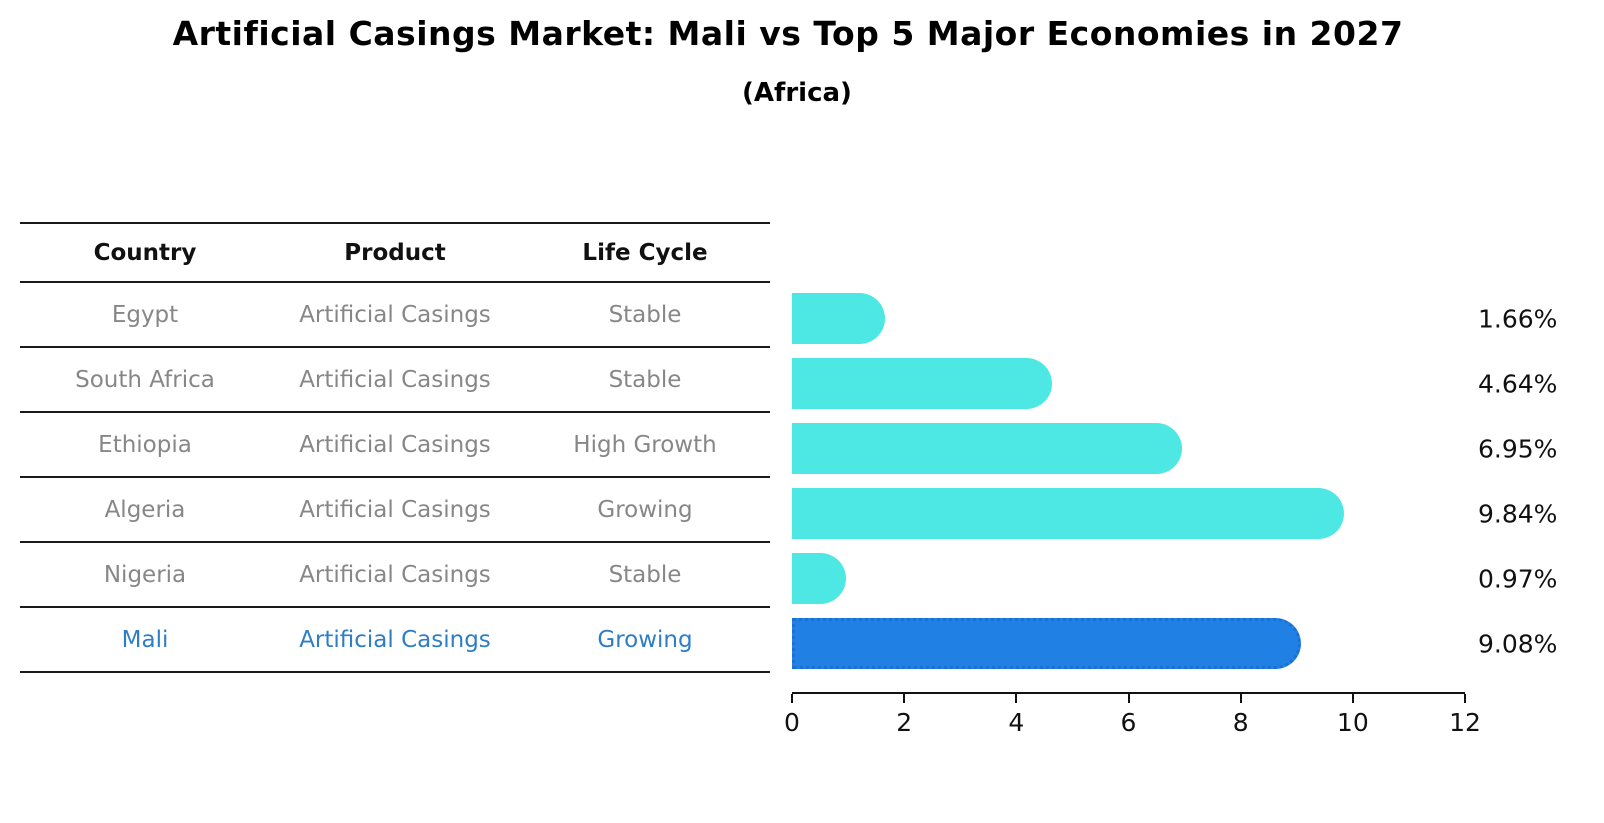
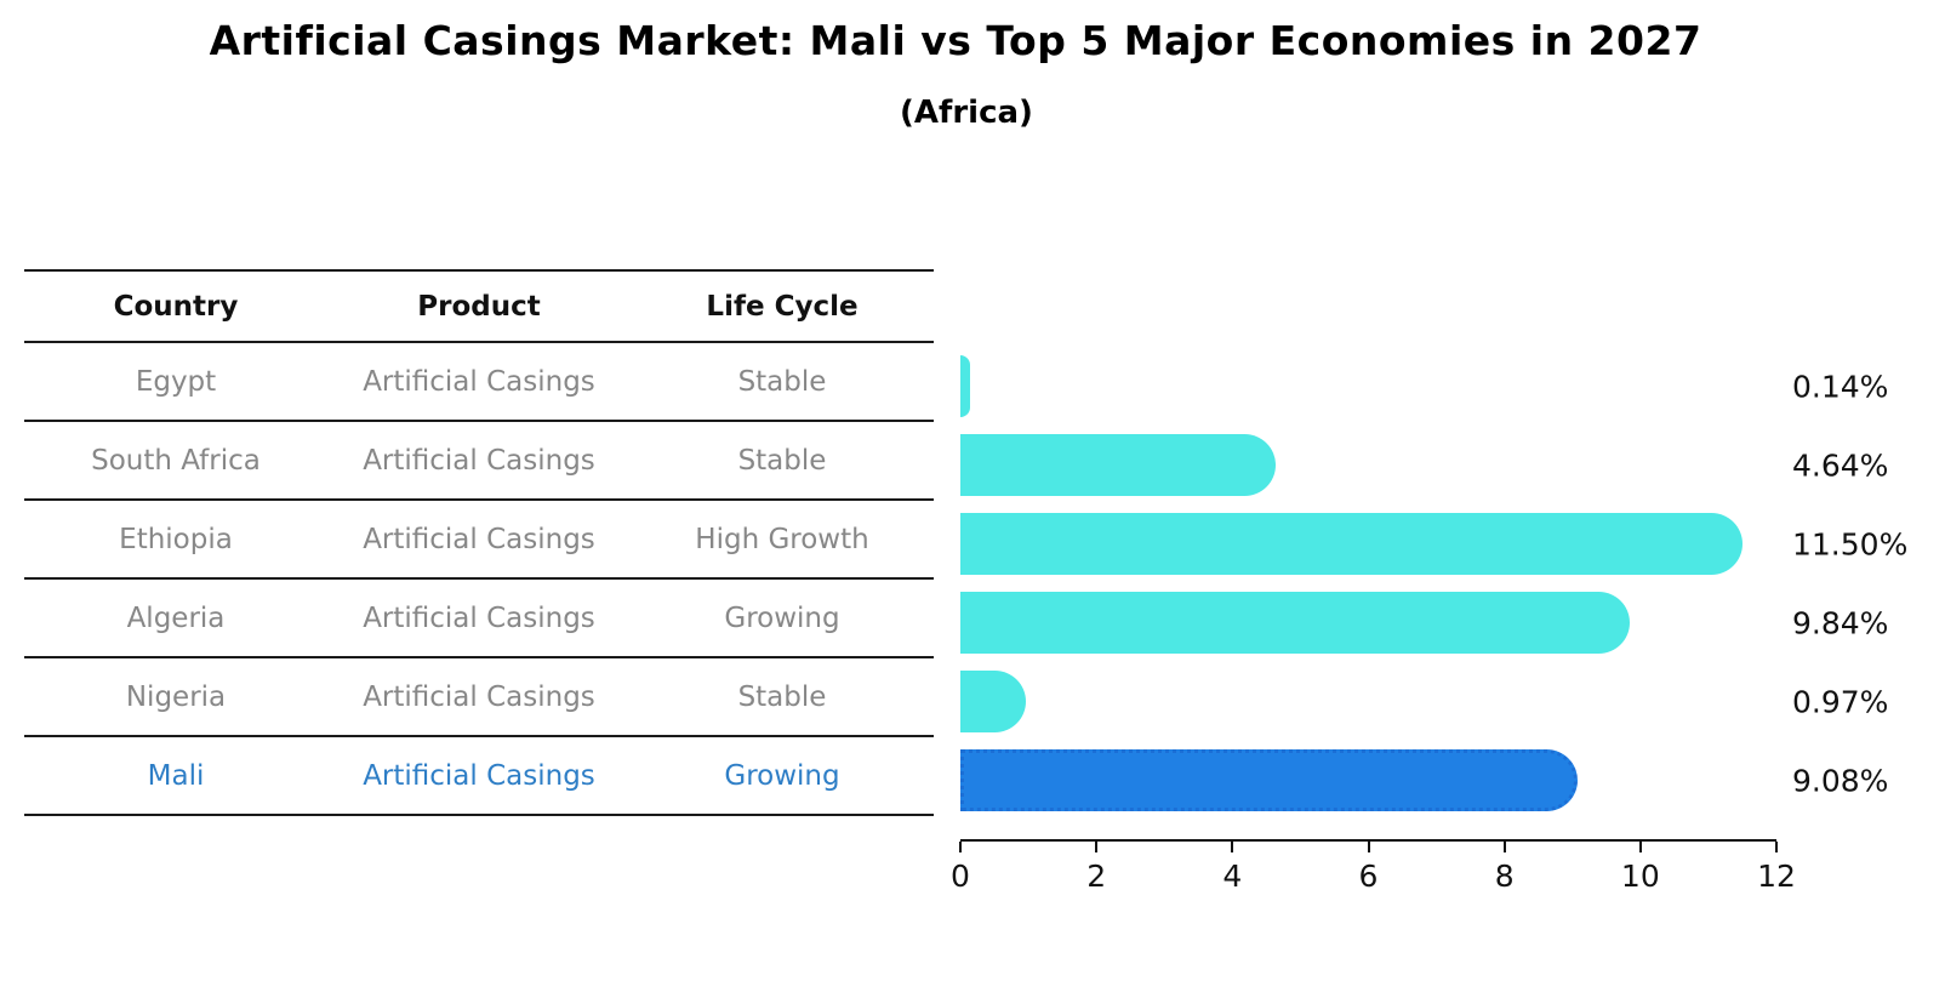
Egypt: 1.66% -> 0.14%
Ethiopia: 6.95% -> 11.50%
